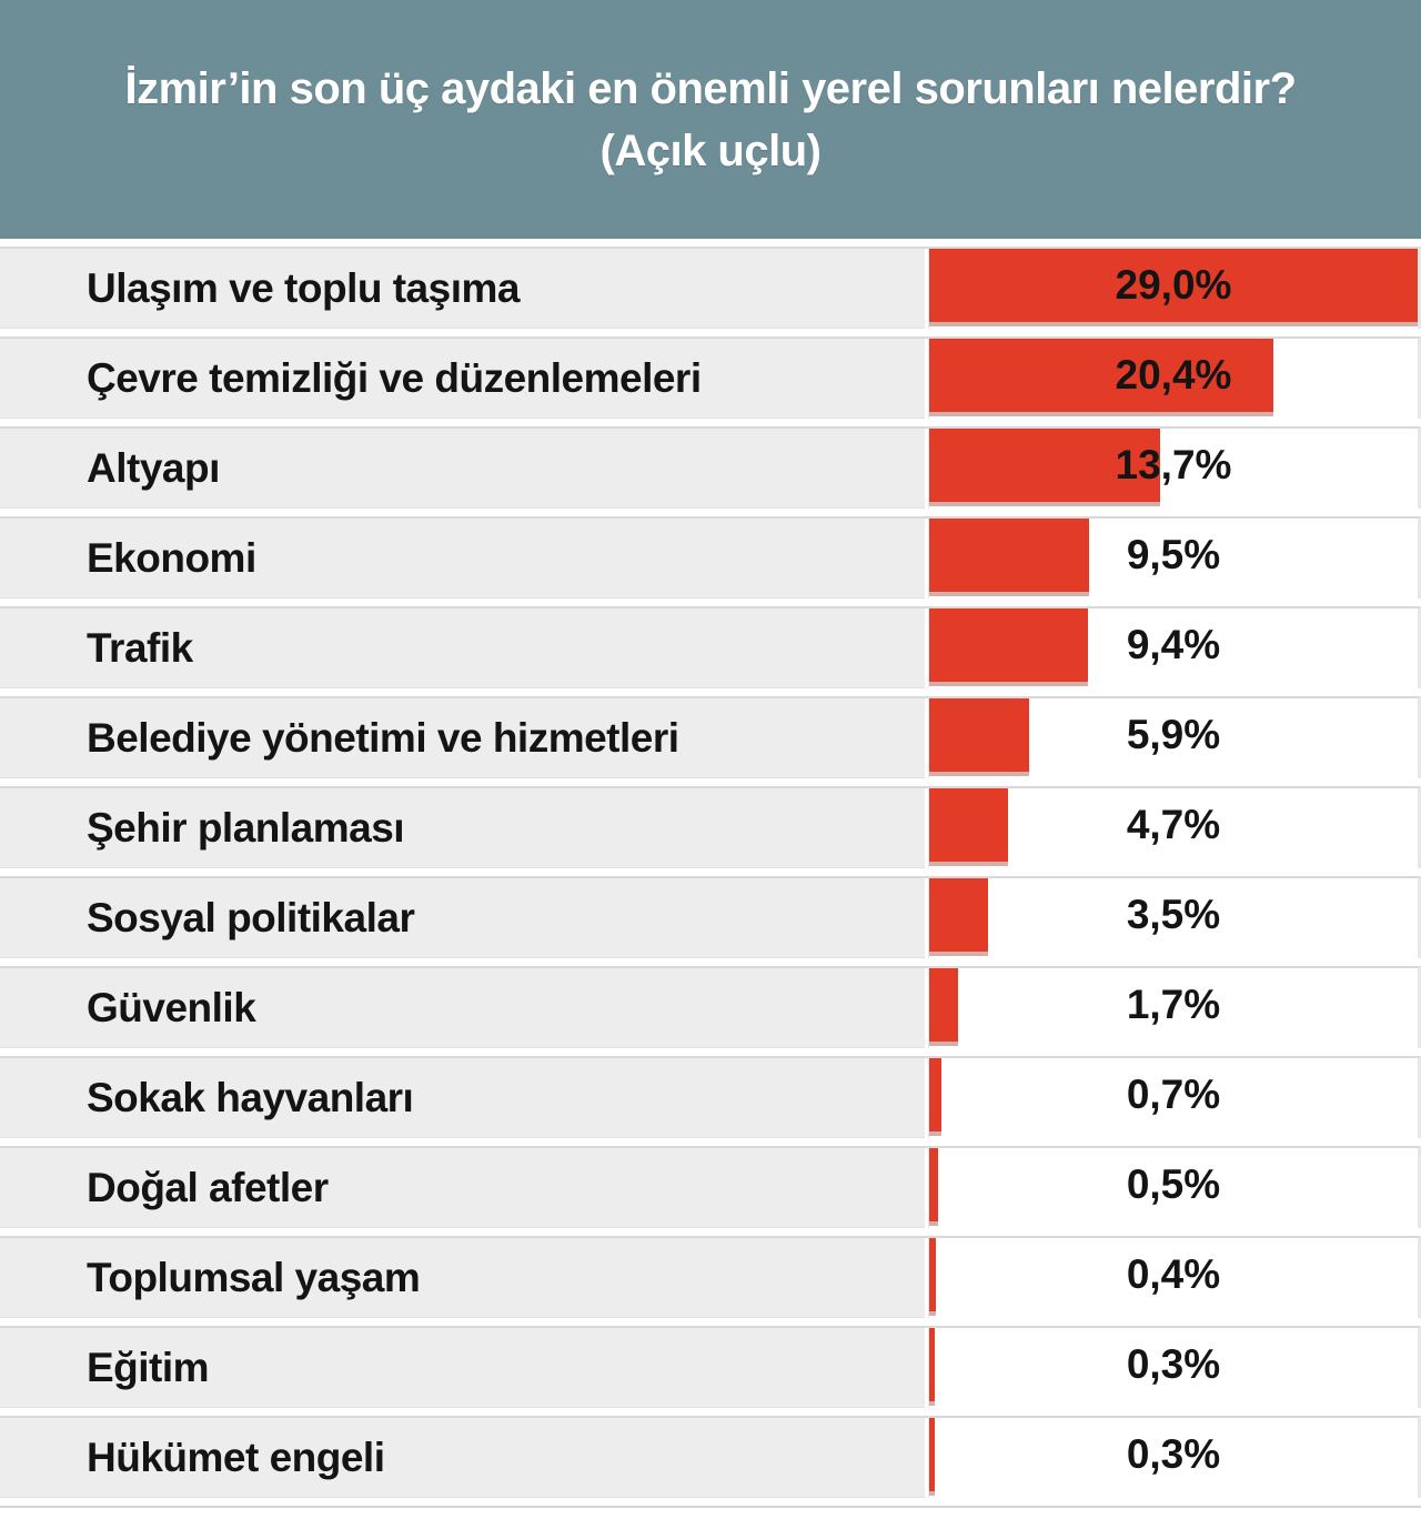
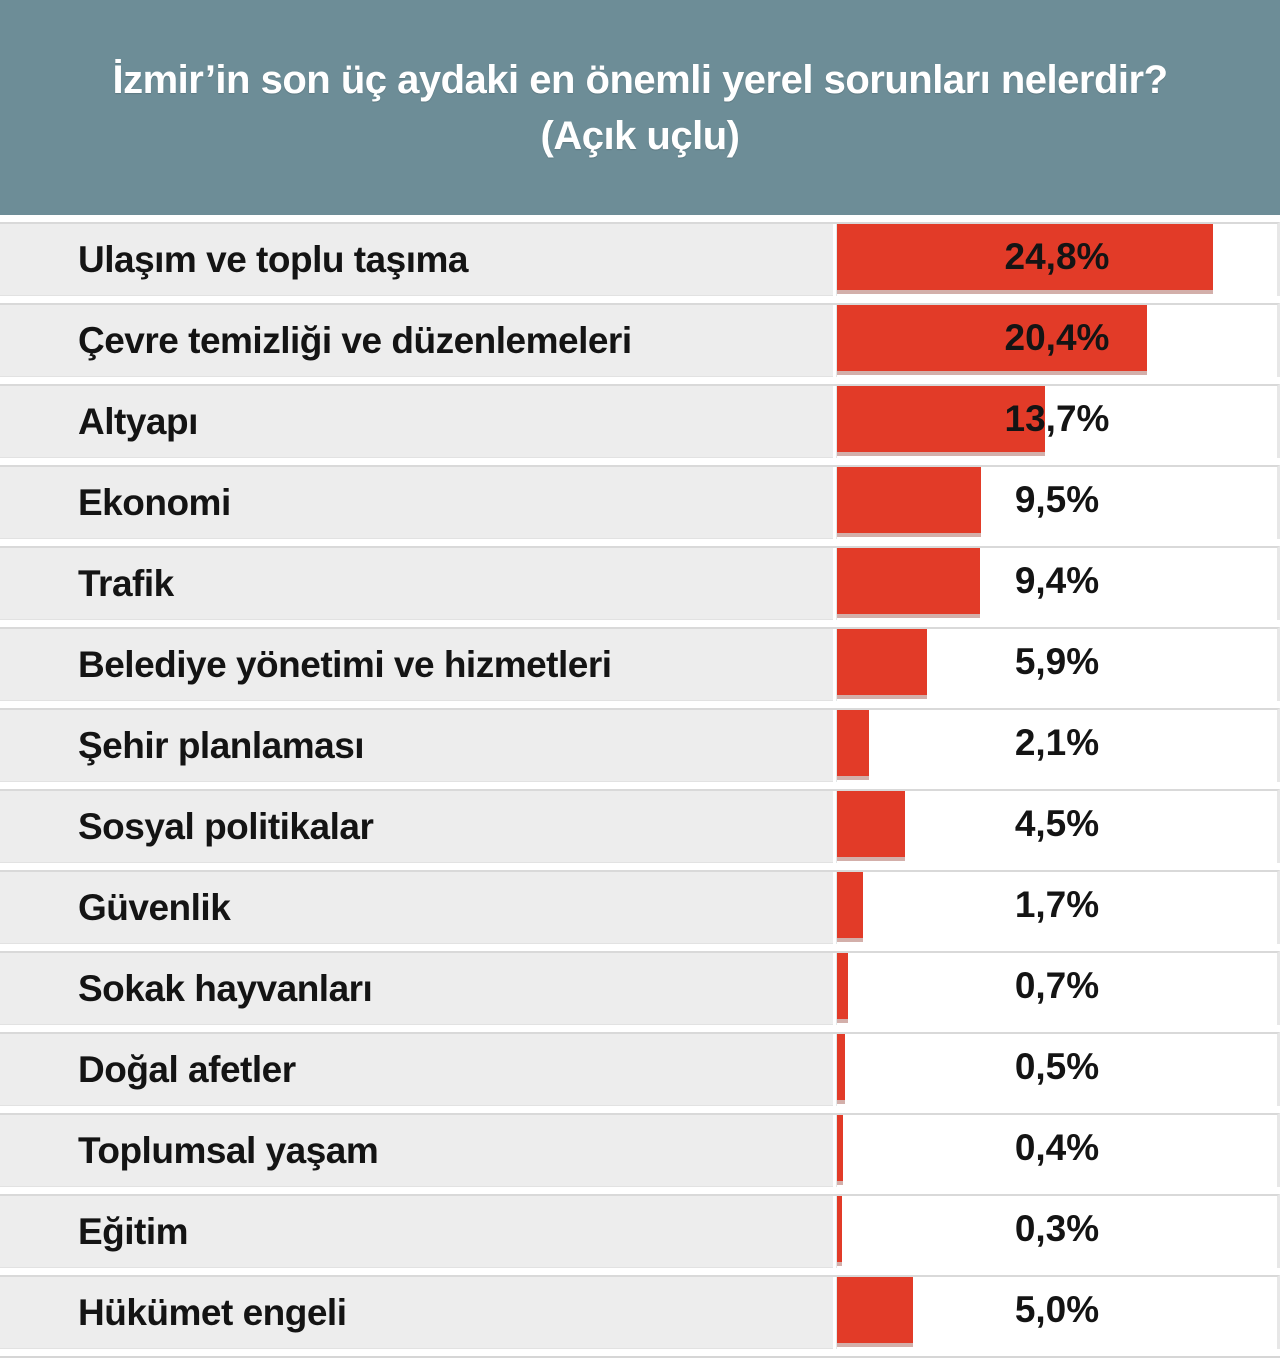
Ulaşım ve toplu taşıma: 29,0% -> 24,8%
Şehir planlaması: 4,7% -> 2,1%
Sosyal politikalar: 3,5% -> 4,5%
Hükümet engeli: 0,3% -> 5,0%
